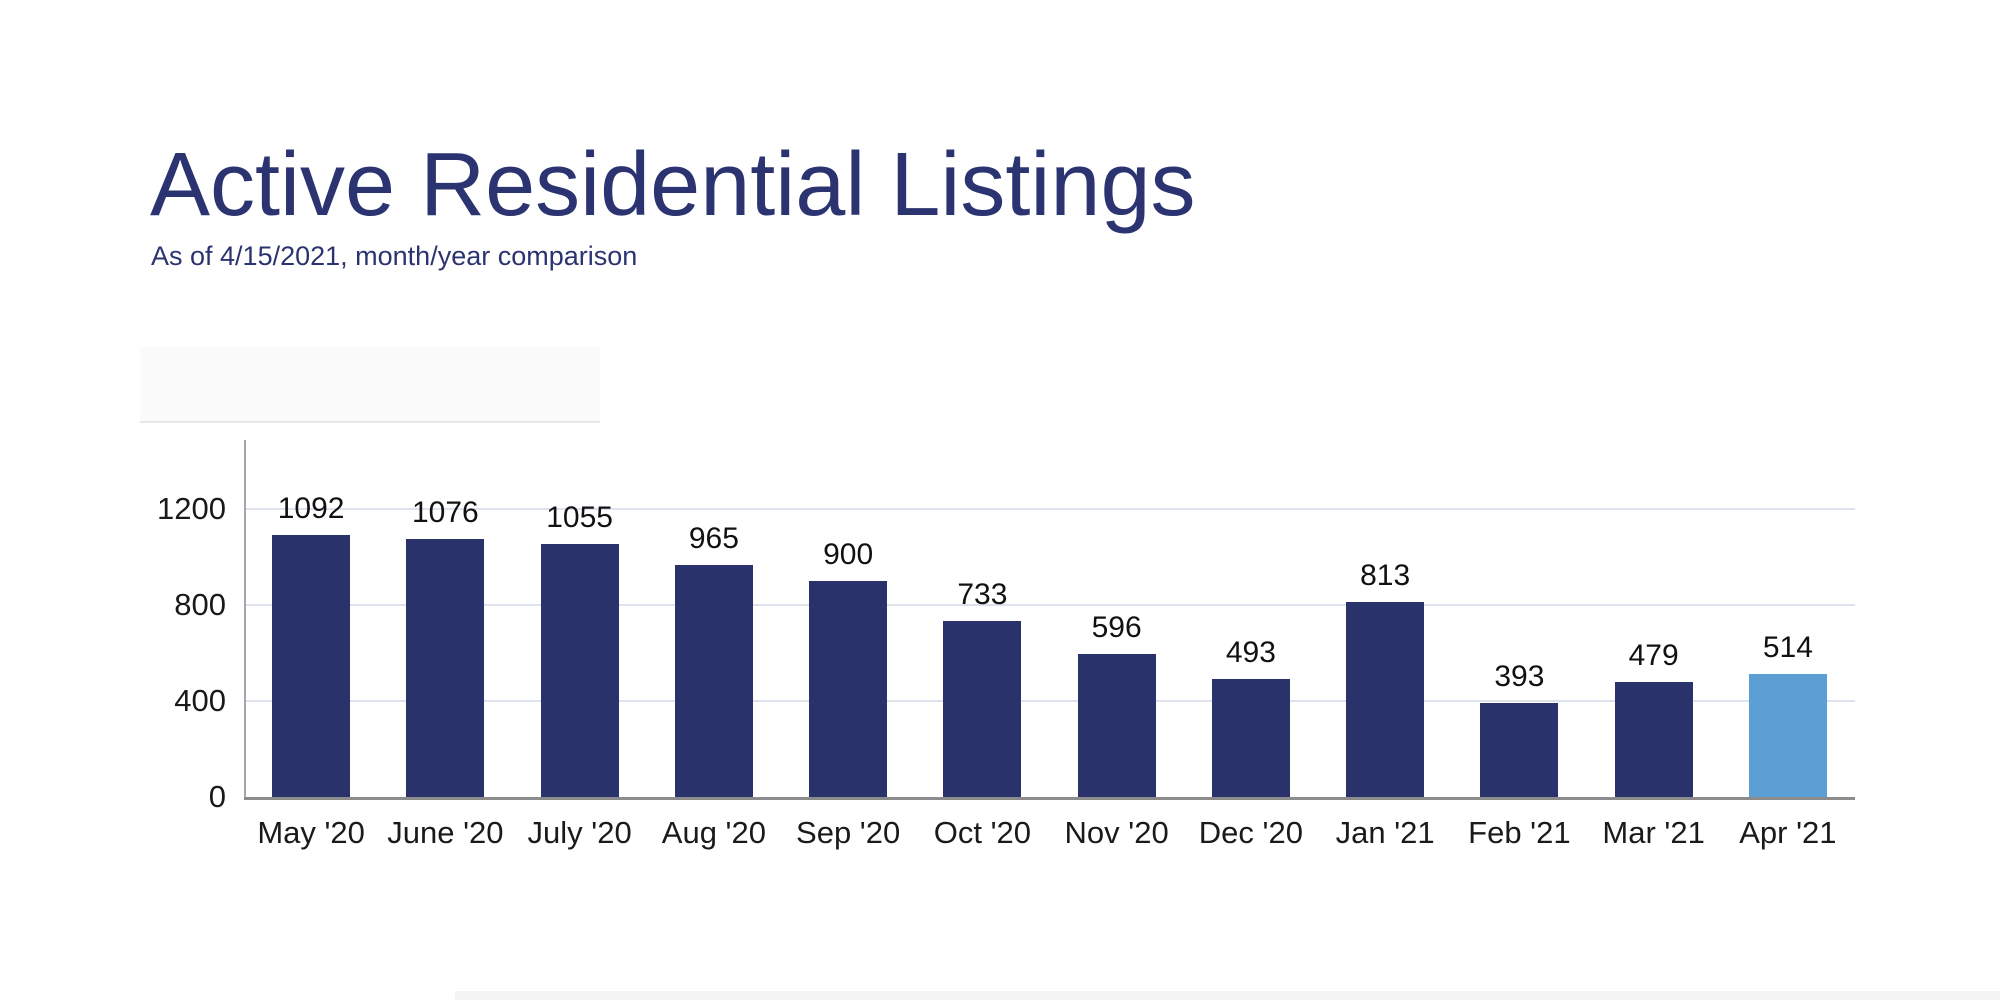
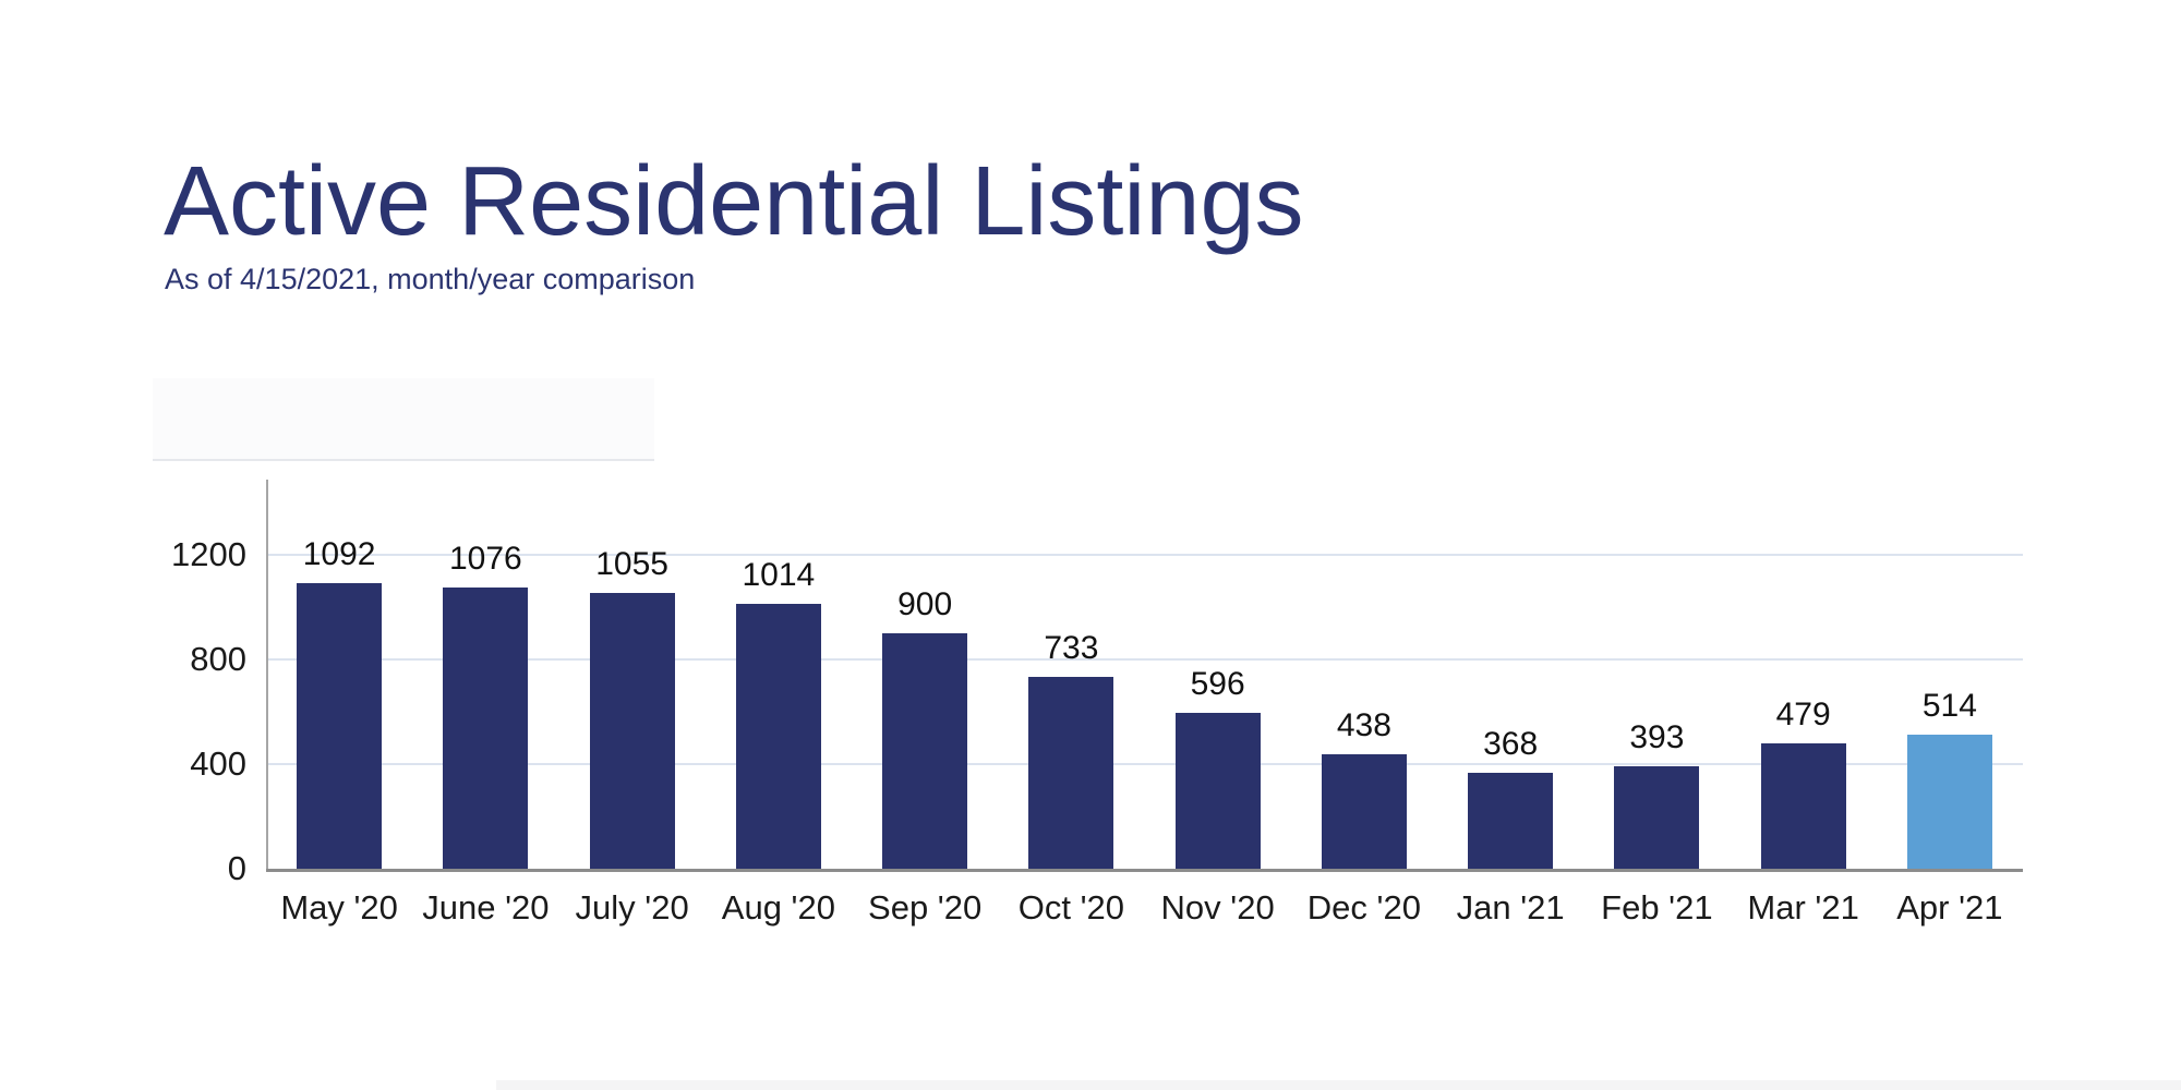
Aug '20: 965 -> 1014
Dec '20: 493 -> 438
Jan '21: 813 -> 368
